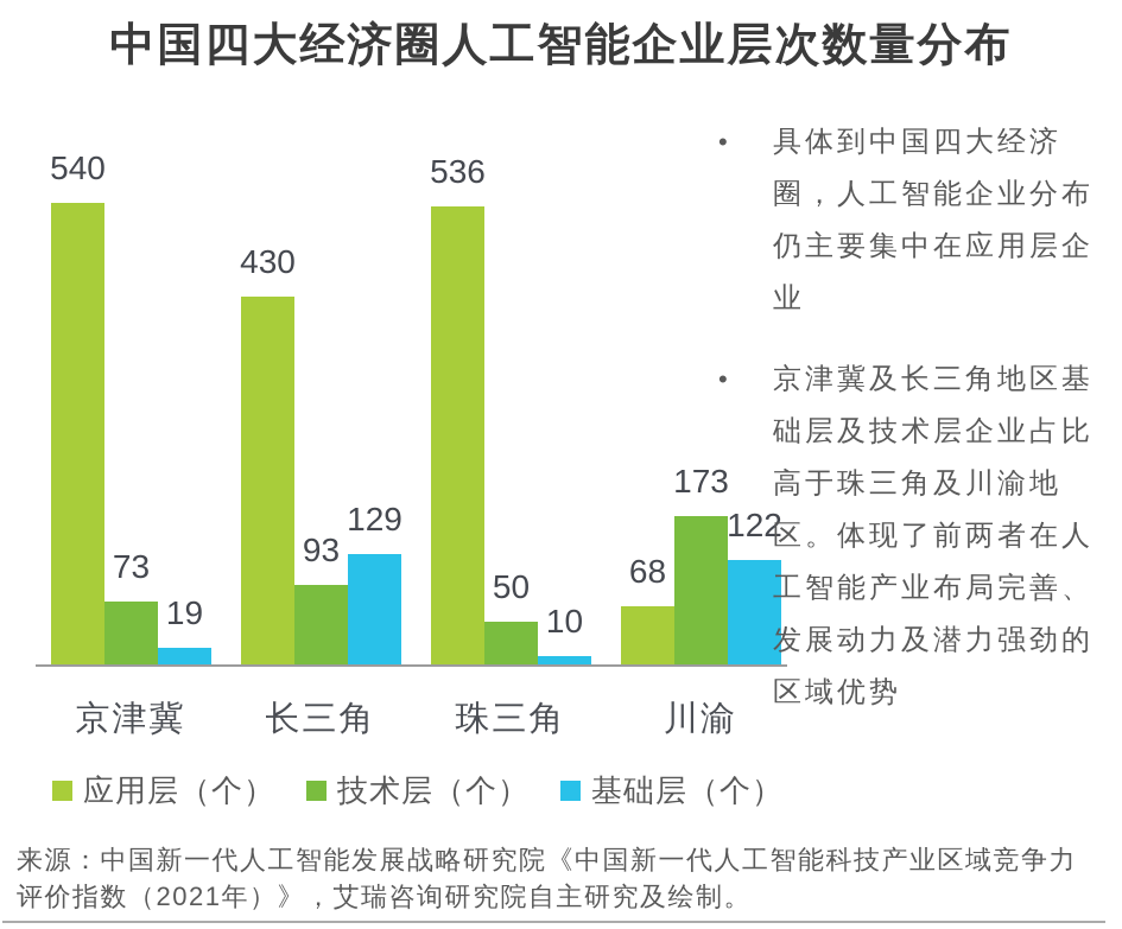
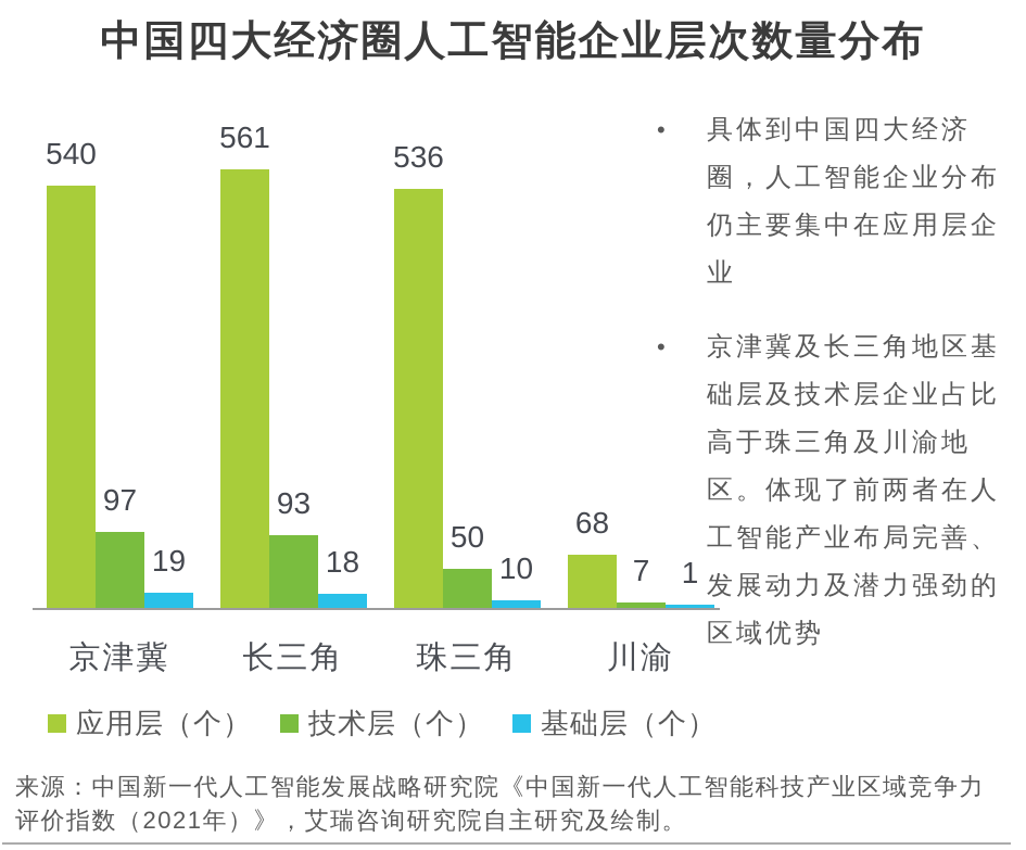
技术层（个）/京津冀: 73 -> 97
应用层（个）/长三角: 430 -> 561
基础层（个）/长三角: 129 -> 18
技术层（个）/川渝: 173 -> 7
基础层（个）/川渝: 122 -> 1
